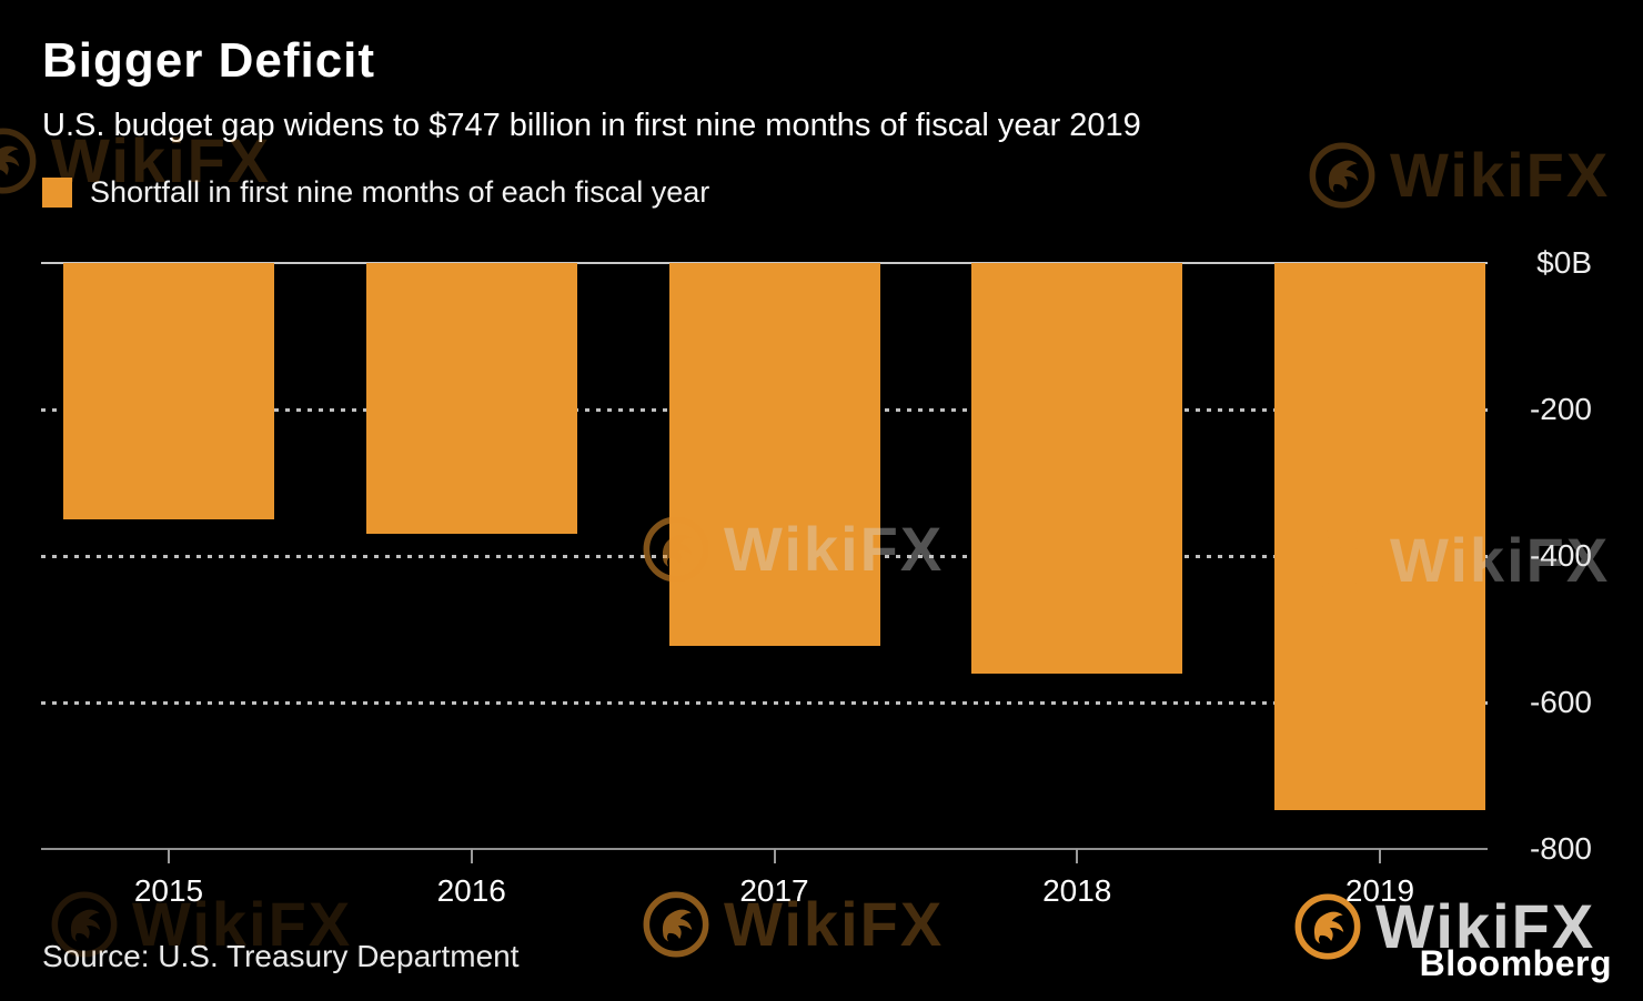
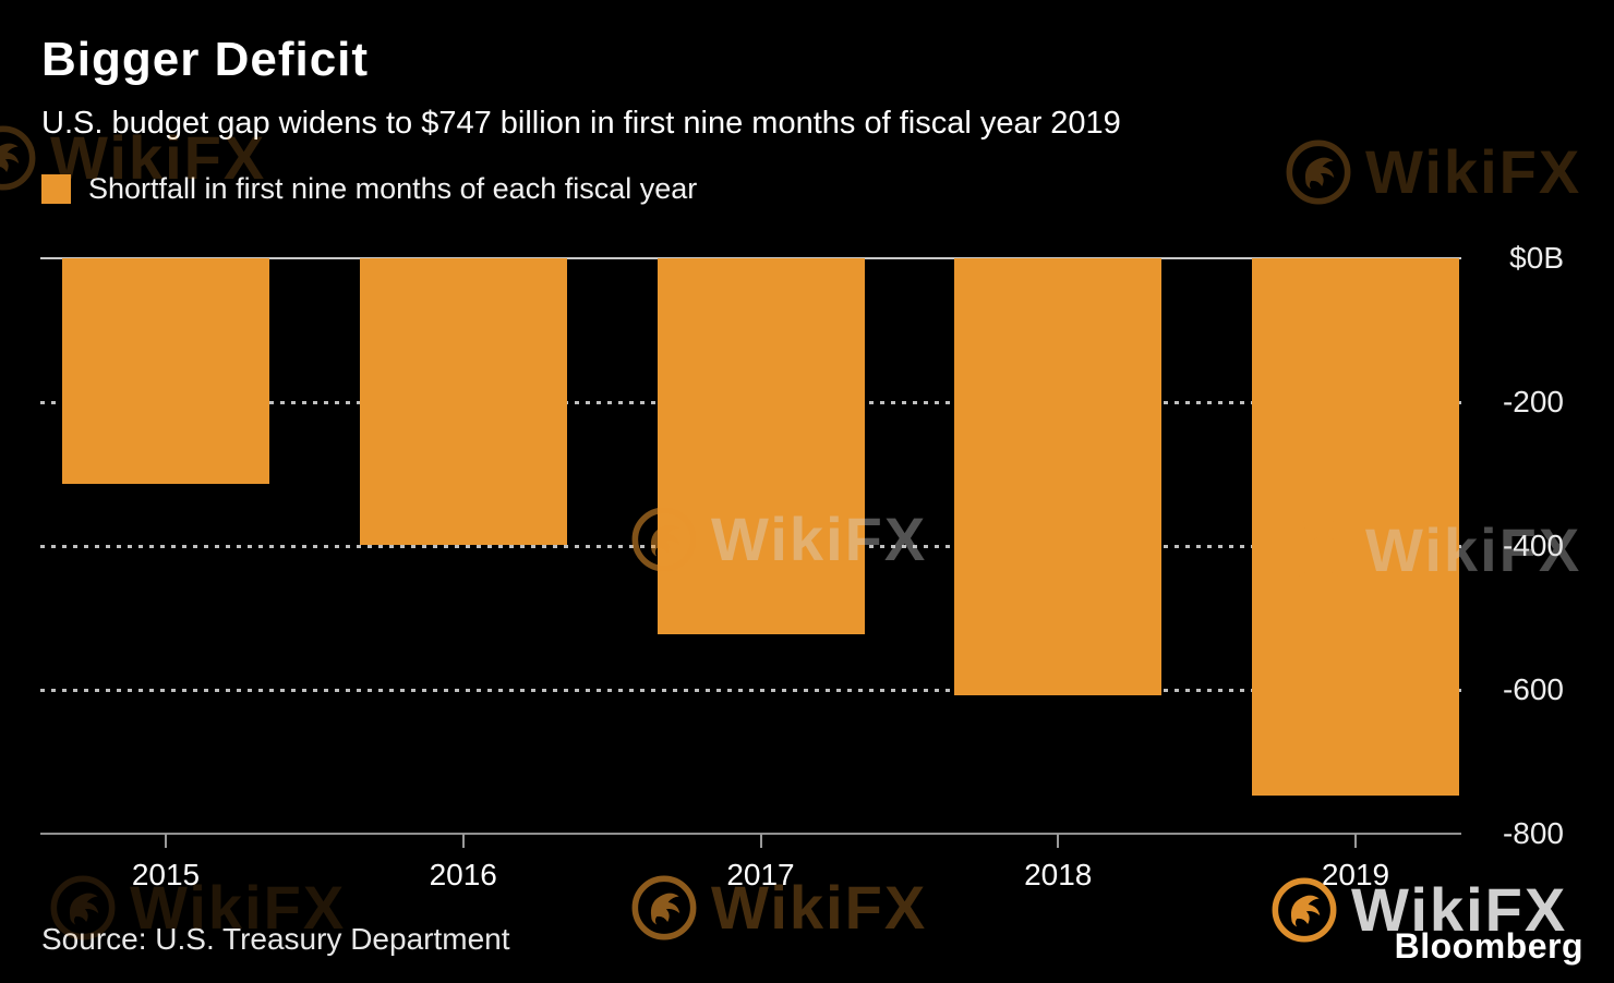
2015: -$350B -> -$310B
2016: -$370B -> -$400B
2018: -$560B -> -$610B
